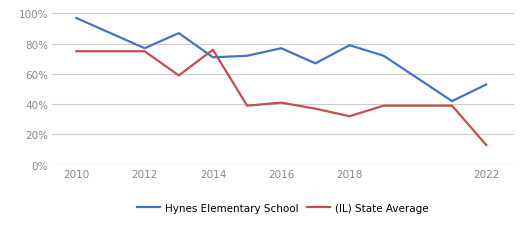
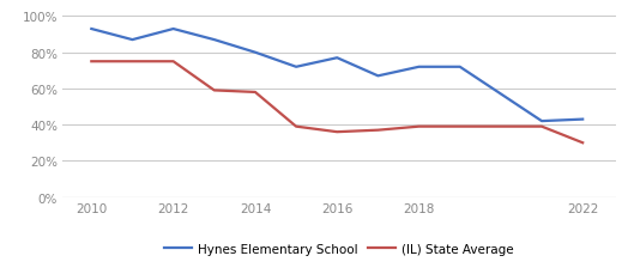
Hynes Elementary School/2010: 97% -> 93%
Hynes Elementary School/2012: 77% -> 93%
Hynes Elementary School/2014: 71% -> 80%
(IL) State Average/2014: 76% -> 58%
(IL) State Average/2016: 41% -> 36%
Hynes Elementary School/2018: 79% -> 72%
(IL) State Average/2018: 32% -> 39%
Hynes Elementary School/2022: 53% -> 43%
(IL) State Average/2022: 13% -> 30%
